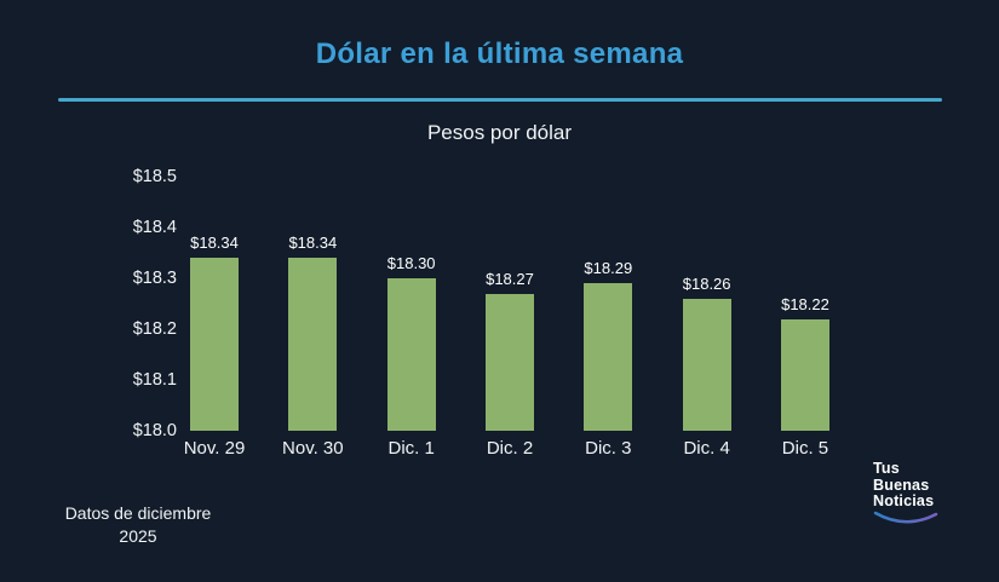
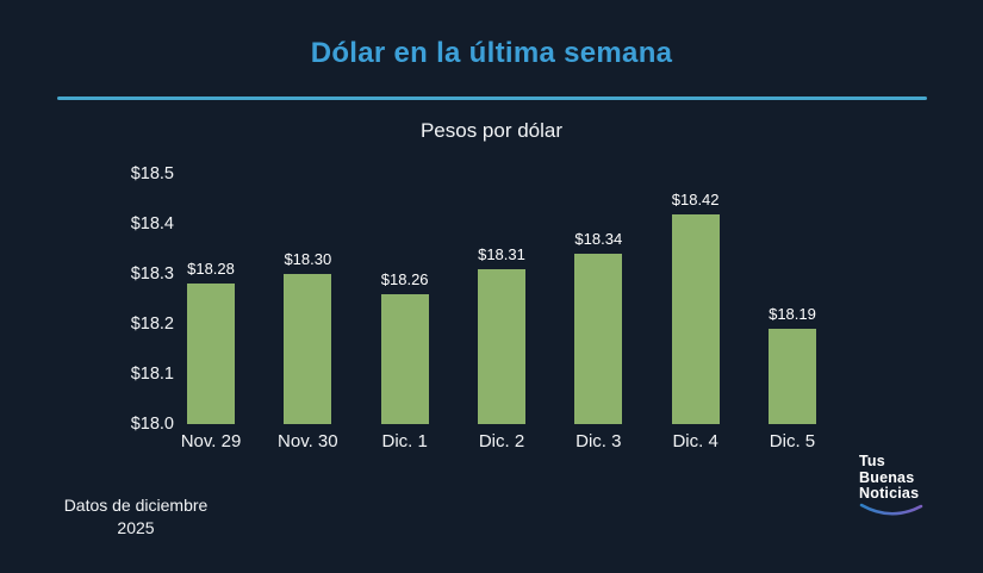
Nov. 29: $18.34 -> $18.28
Nov. 30: $18.34 -> $18.30
Dic. 1: $18.30 -> $18.26
Dic. 2: $18.27 -> $18.31
Dic. 3: $18.29 -> $18.34
Dic. 4: $18.26 -> $18.42
Dic. 5: $18.22 -> $18.19
